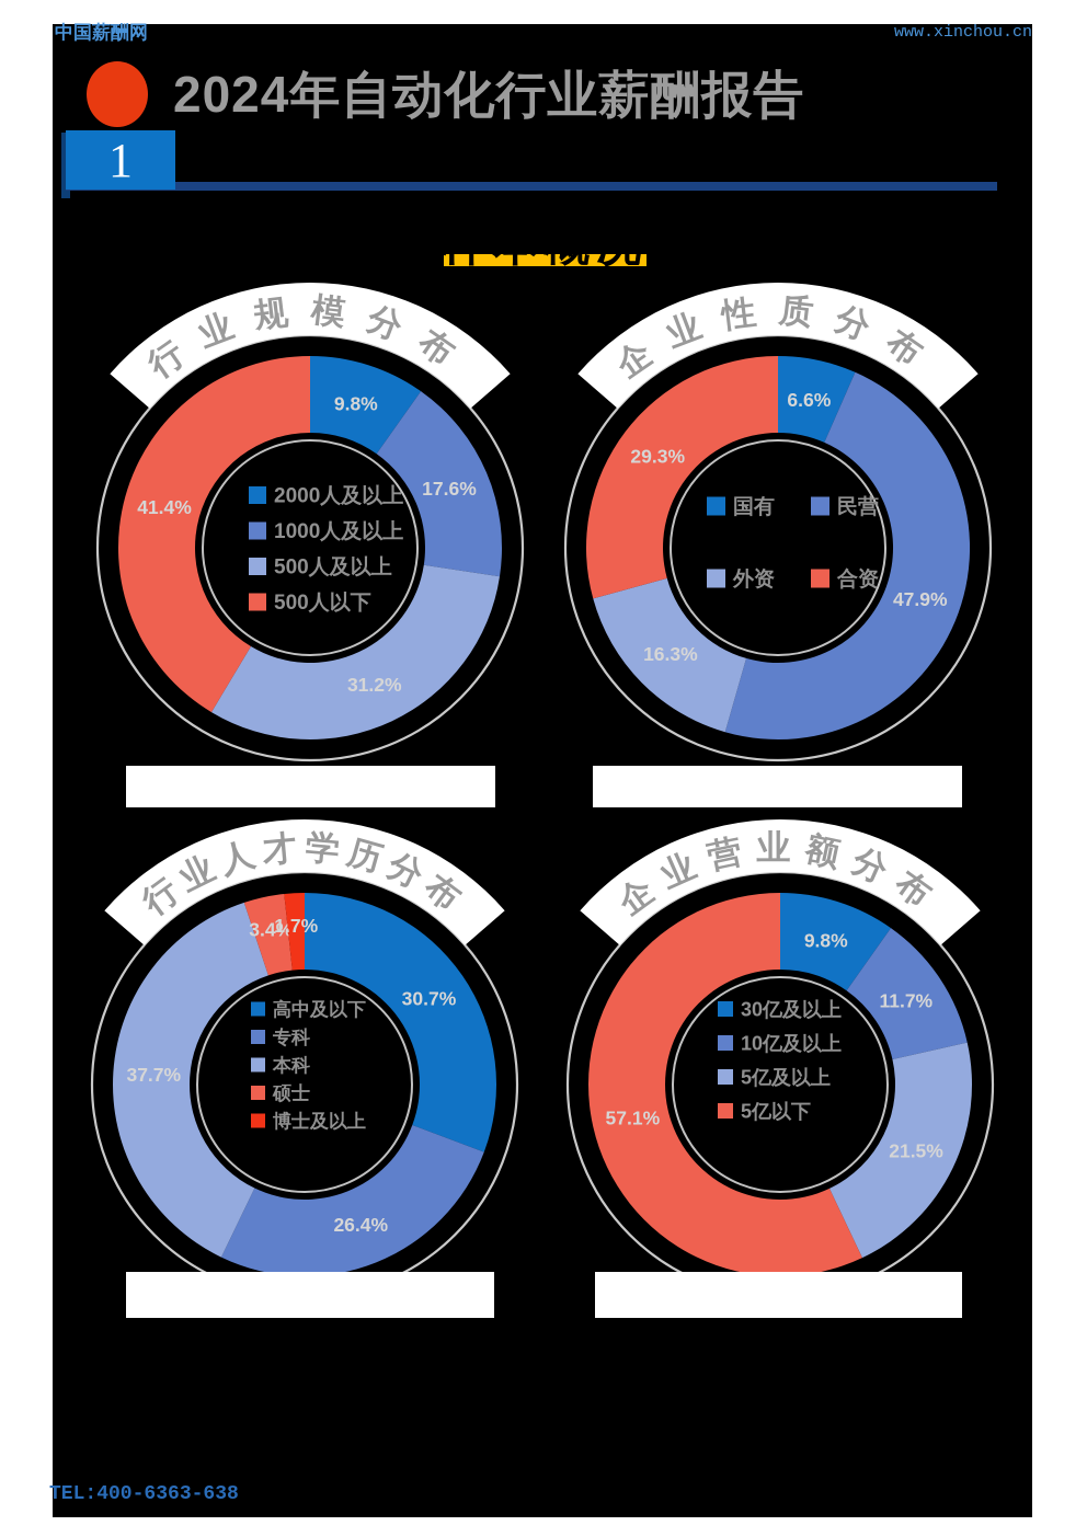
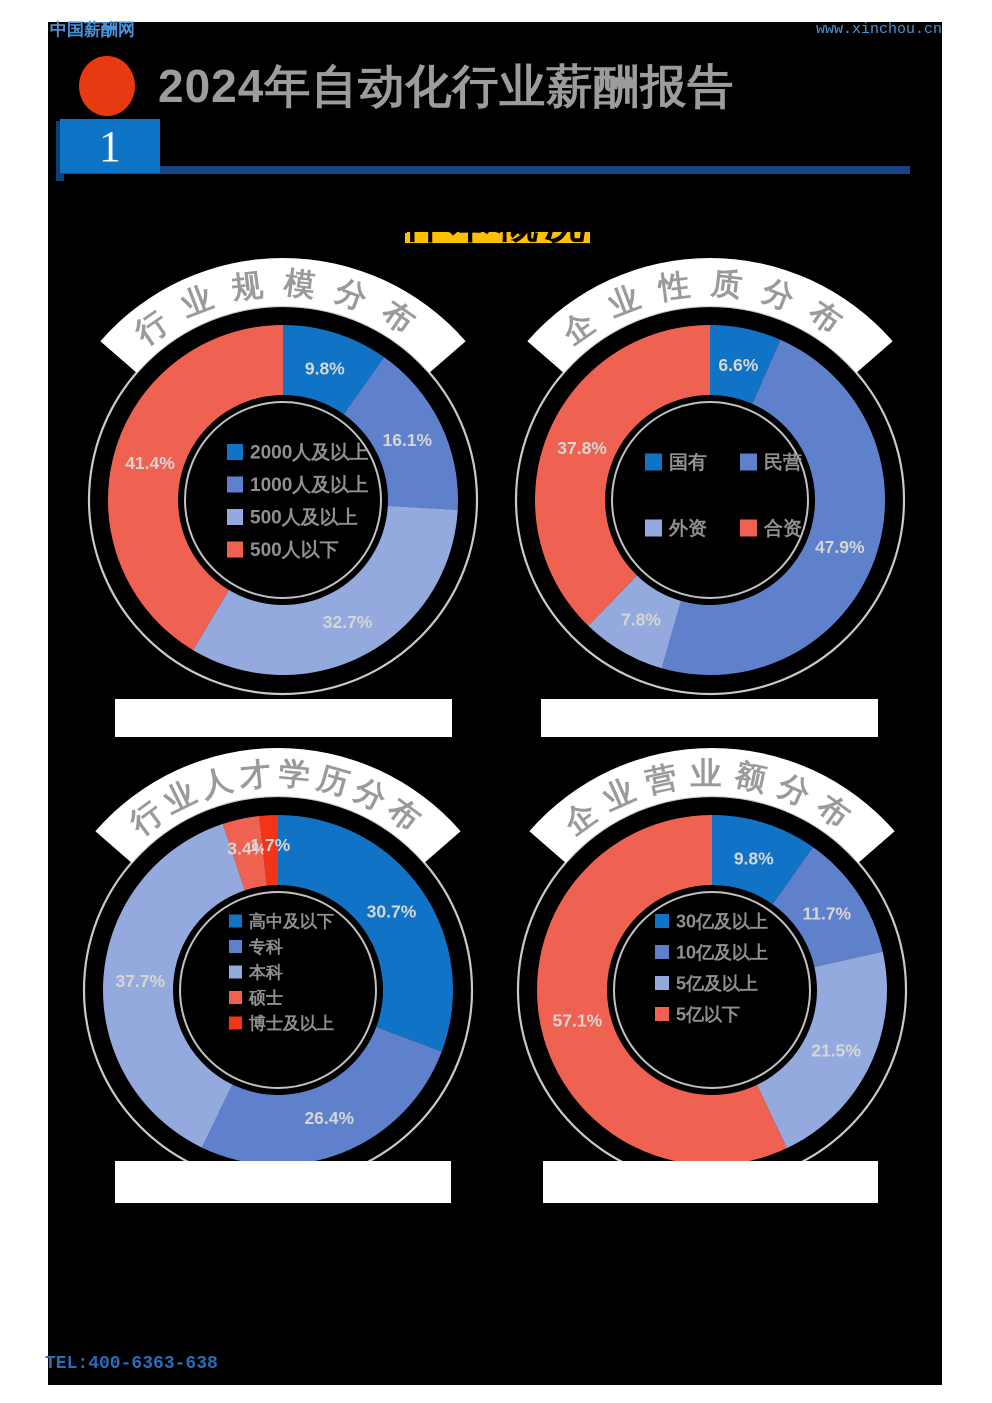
行业规模分布/1000人及以上: 17.6% -> 16.1%
行业规模分布/500人及以上: 31.2% -> 32.7%
企业性质分布/外资: 16.3% -> 7.8%
企业性质分布/合资: 29.3% -> 37.8%
